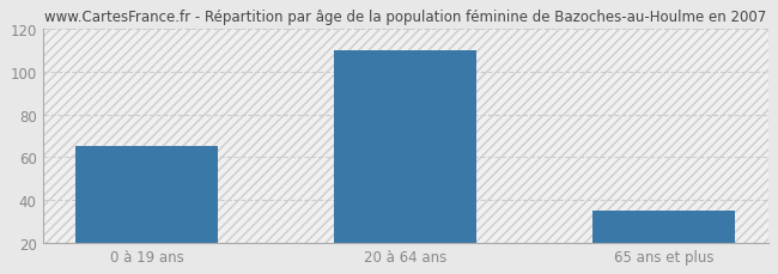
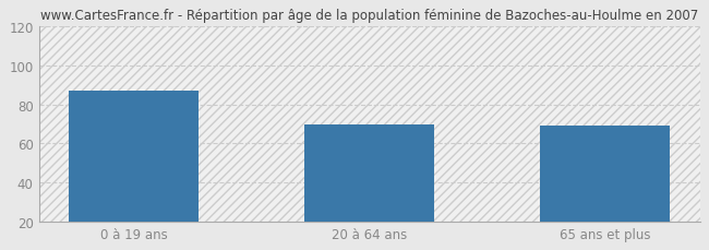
0 à 19 ans: 65 -> 87
20 à 64 ans: 110 -> 70
65 ans et plus: 35 -> 69
